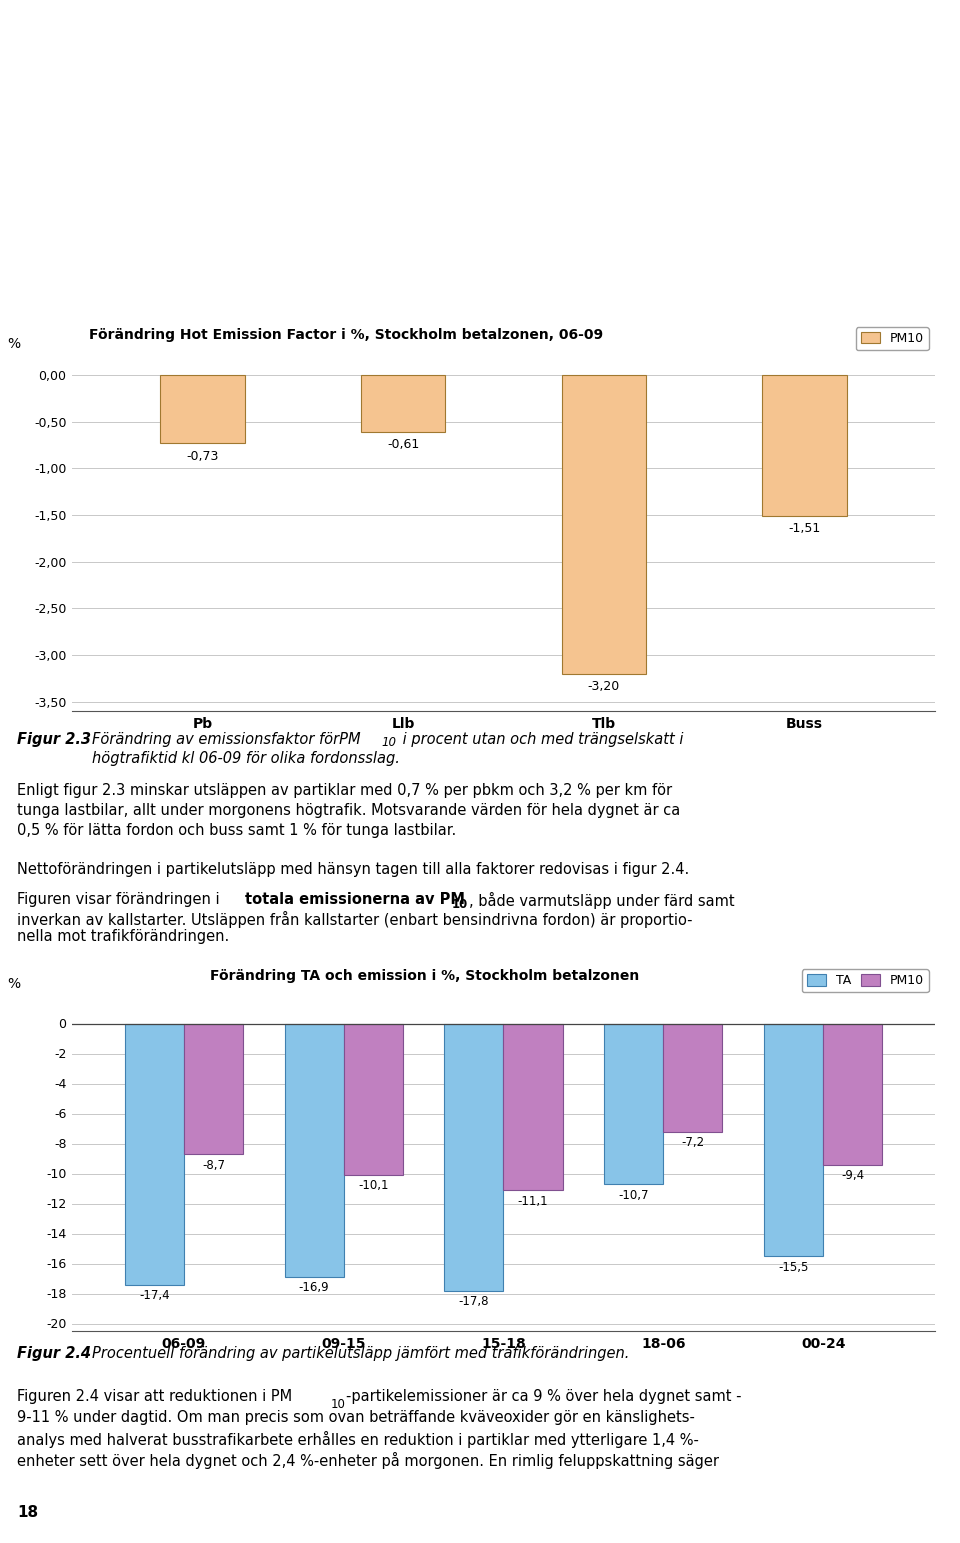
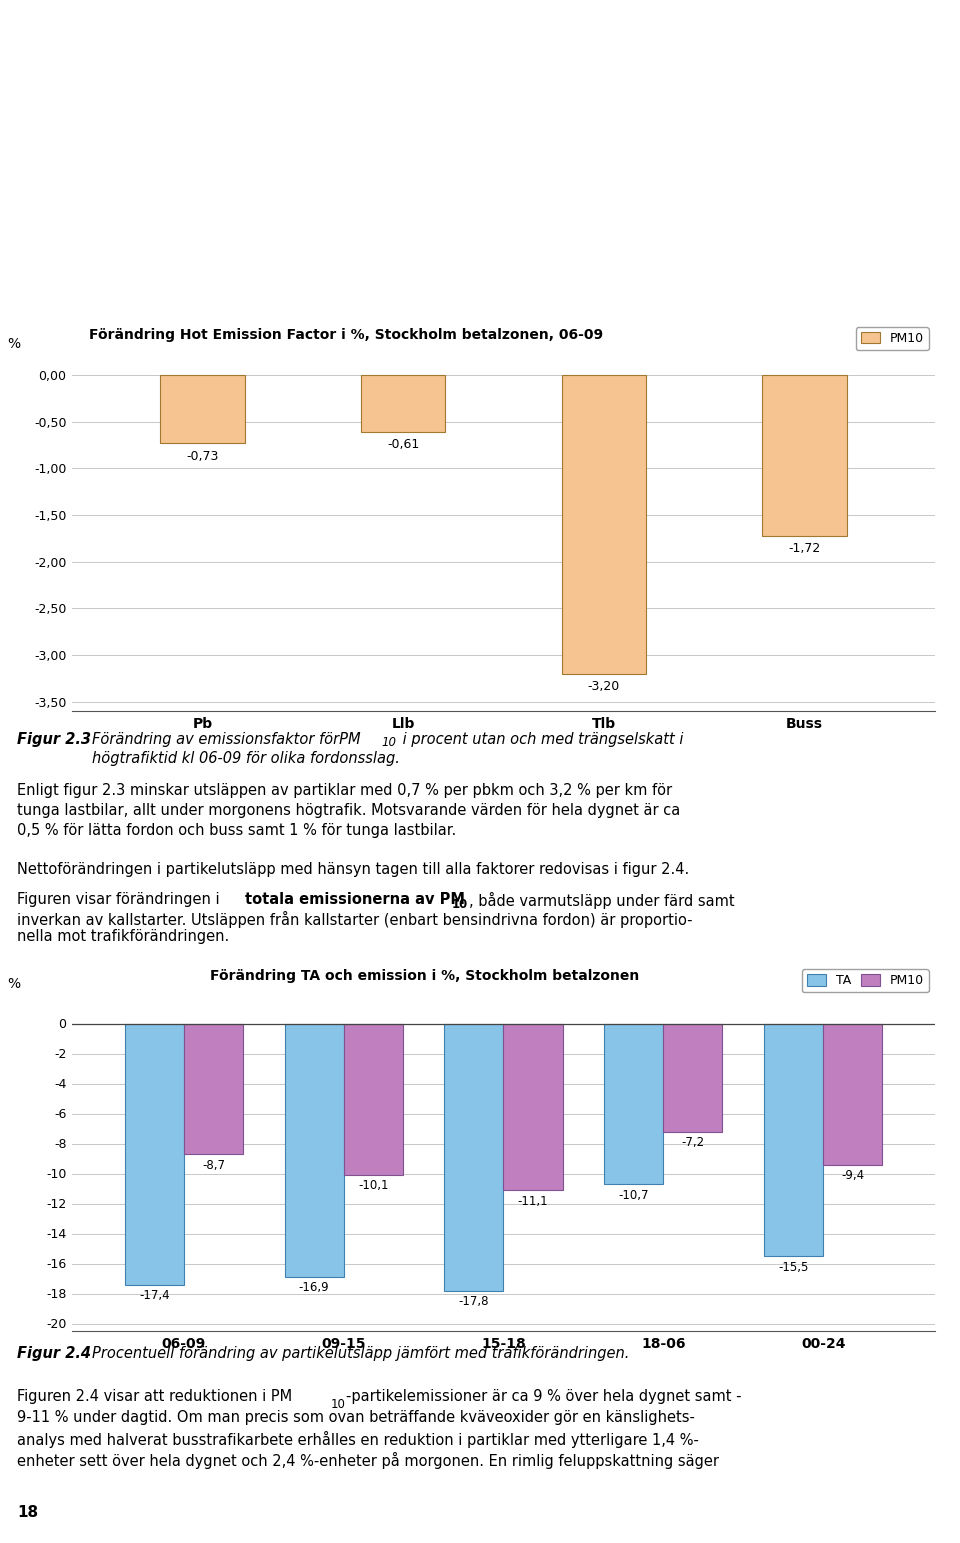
Buss: -1,51 -> -1,72
